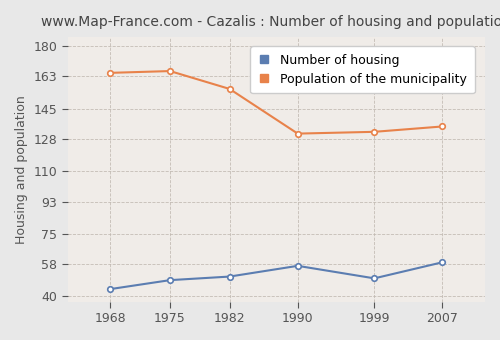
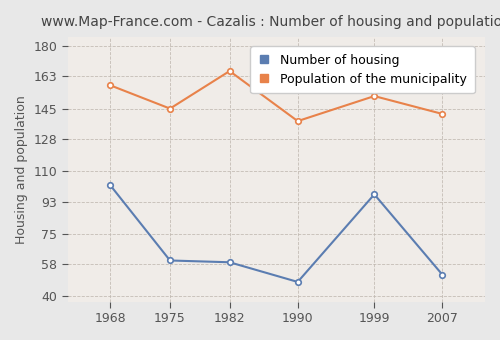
Number of housing/1968: 44 -> 102
Population of the municipality/1968: 165 -> 158
Number of housing/1975: 49 -> 60
Population of the municipality/1975: 166 -> 145
Number of housing/1982: 51 -> 59
Population of the municipality/1982: 156 -> 166
Number of housing/1990: 57 -> 48
Population of the municipality/1990: 131 -> 138
Number of housing/1999: 50 -> 97
Population of the municipality/1999: 132 -> 152
Number of housing/2007: 59 -> 52
Population of the municipality/2007: 135 -> 142
